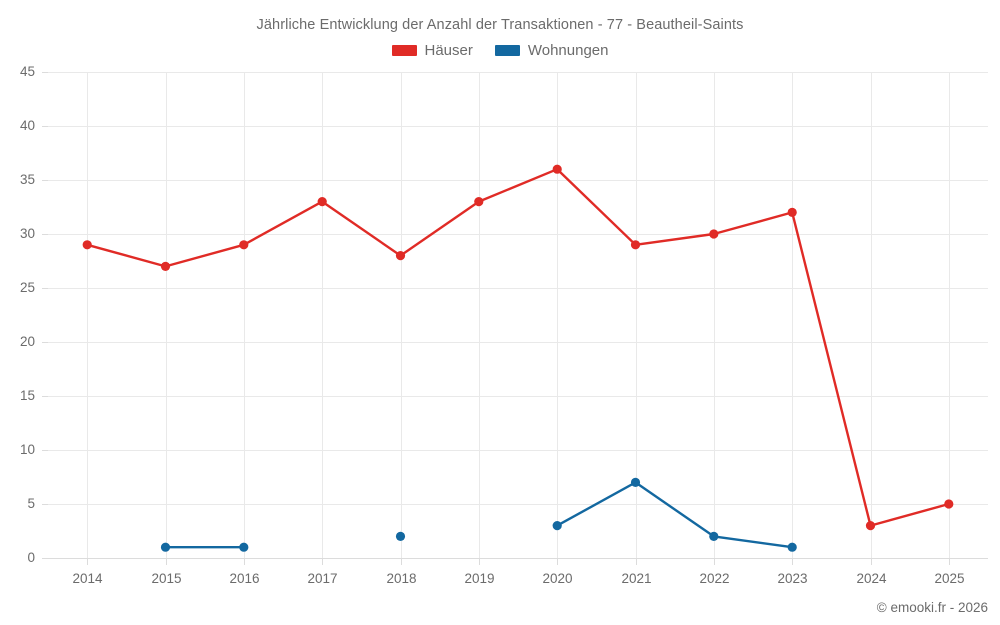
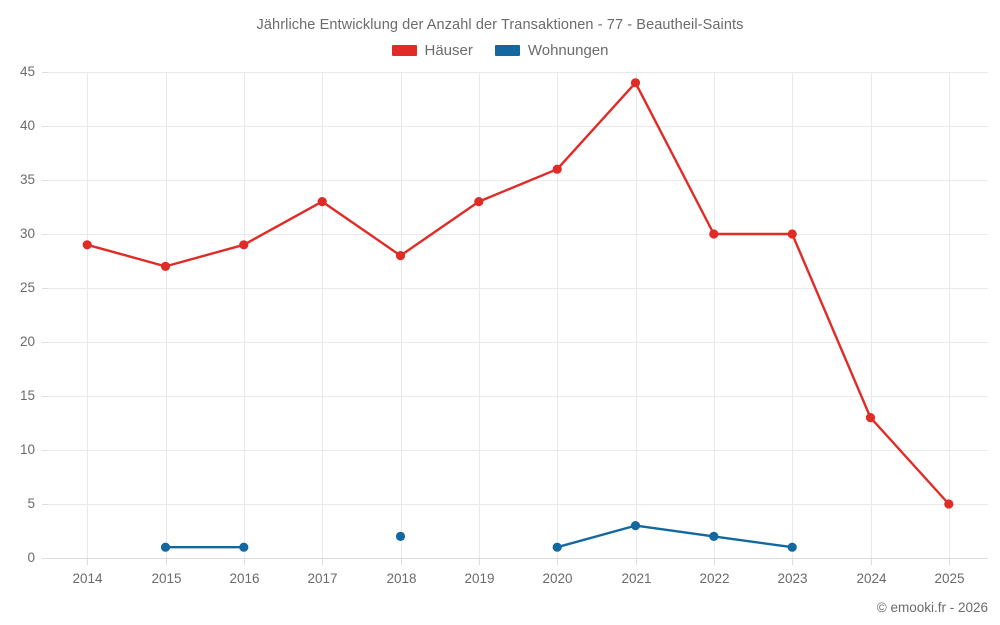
Wohnungen/2020: 3 -> 1
Häuser/2021: 29 -> 44
Wohnungen/2021: 7 -> 3
Häuser/2023: 32 -> 30
Häuser/2024: 3 -> 13
